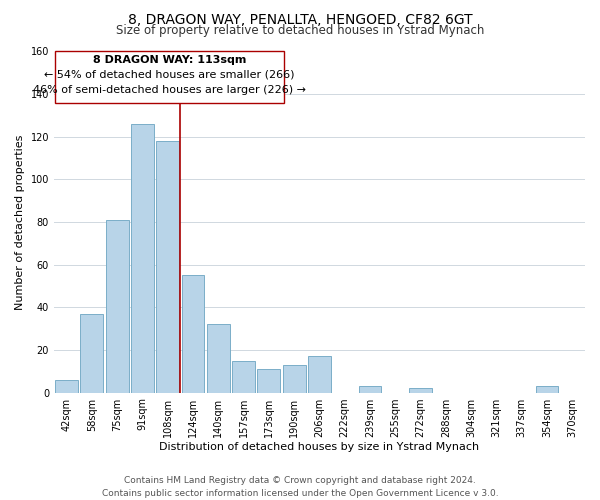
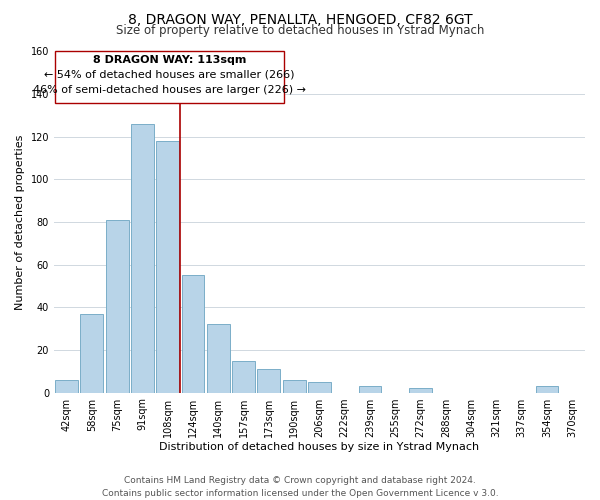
190sqm: 13 -> 6
206sqm: 17 -> 5
